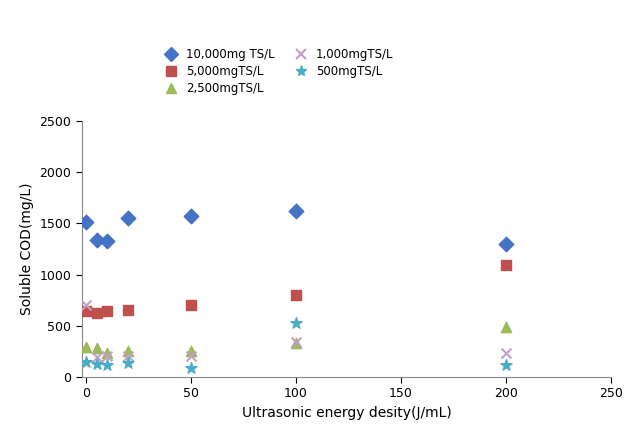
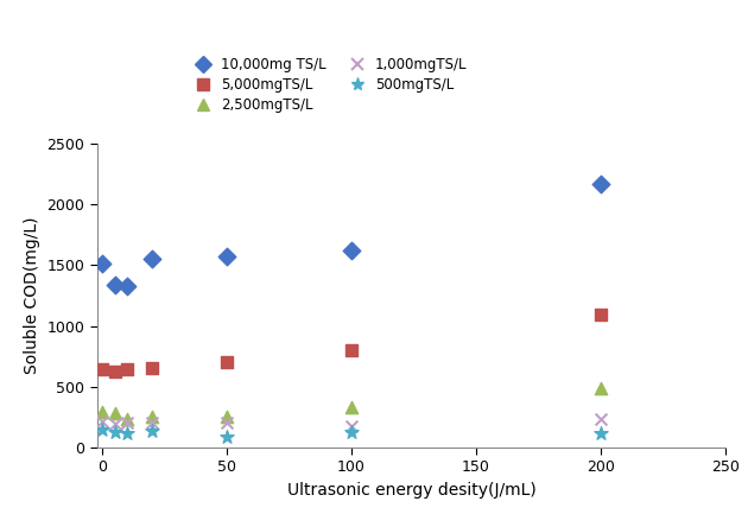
1,000mgTS/L/0: 700 -> 210
1,000mgTS/L/100: 340 -> 180
500mgTS/L/100: 530 -> 120
10,000mg TS/L/200: 1300 -> 2170
